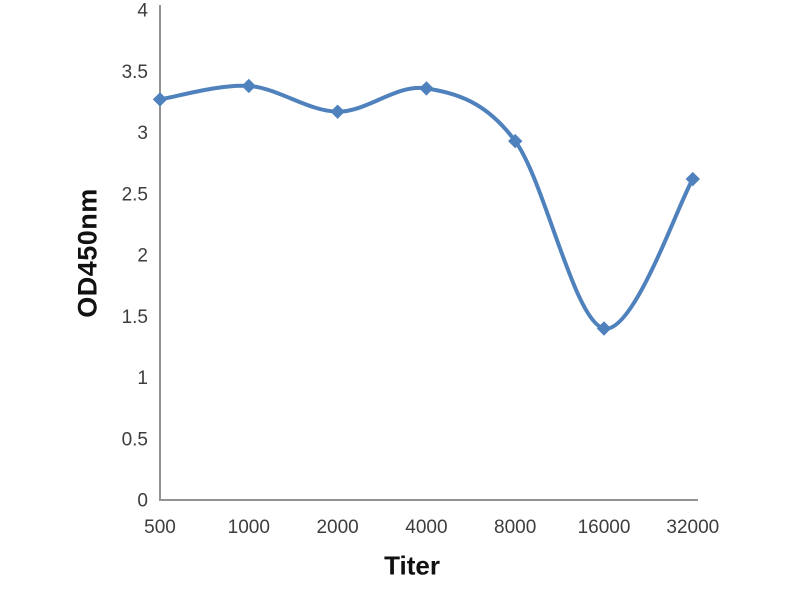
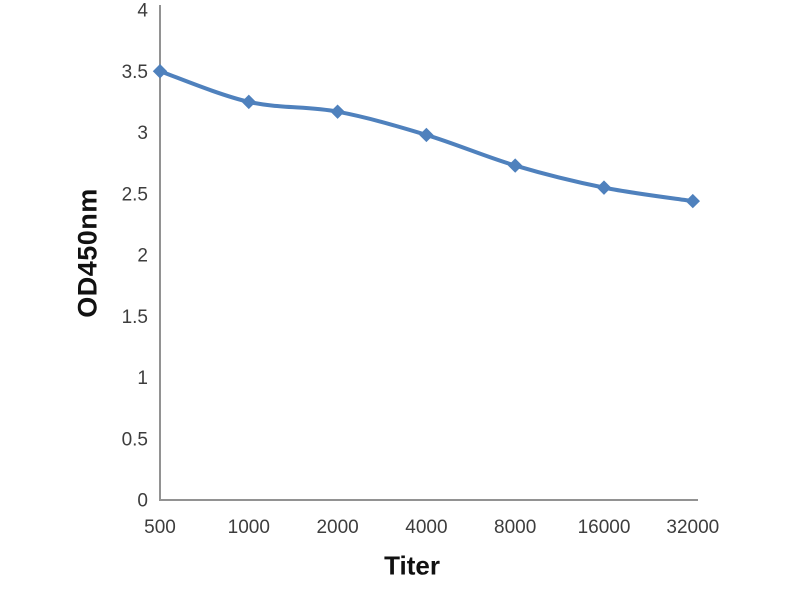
500: 3.27 -> 3.50
1000: 3.38 -> 3.25
4000: 3.36 -> 2.98
8000: 2.93 -> 2.73
16000: 1.40 -> 2.55
32000: 2.62 -> 2.44
